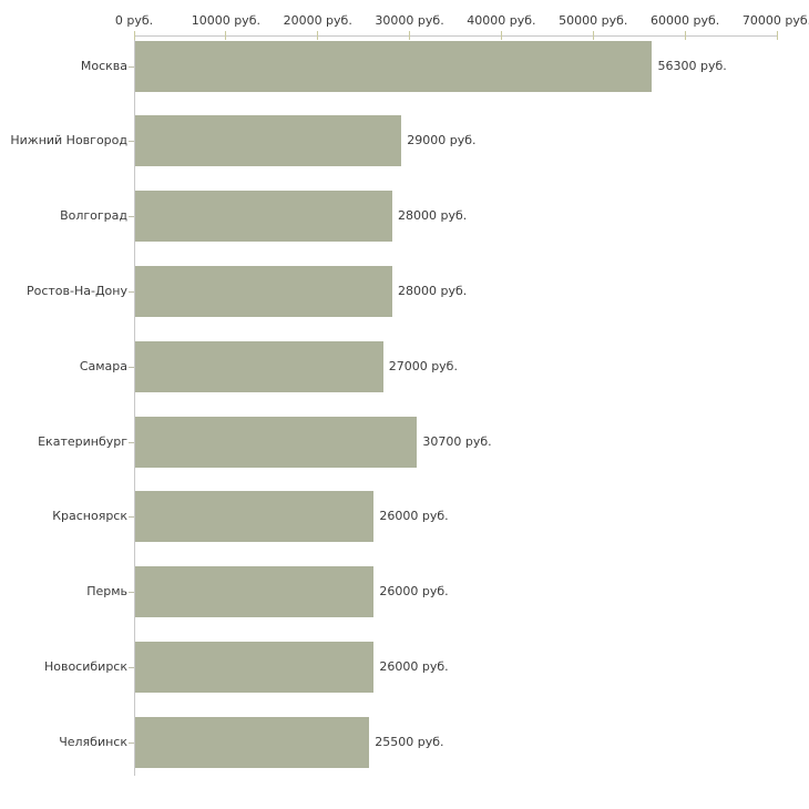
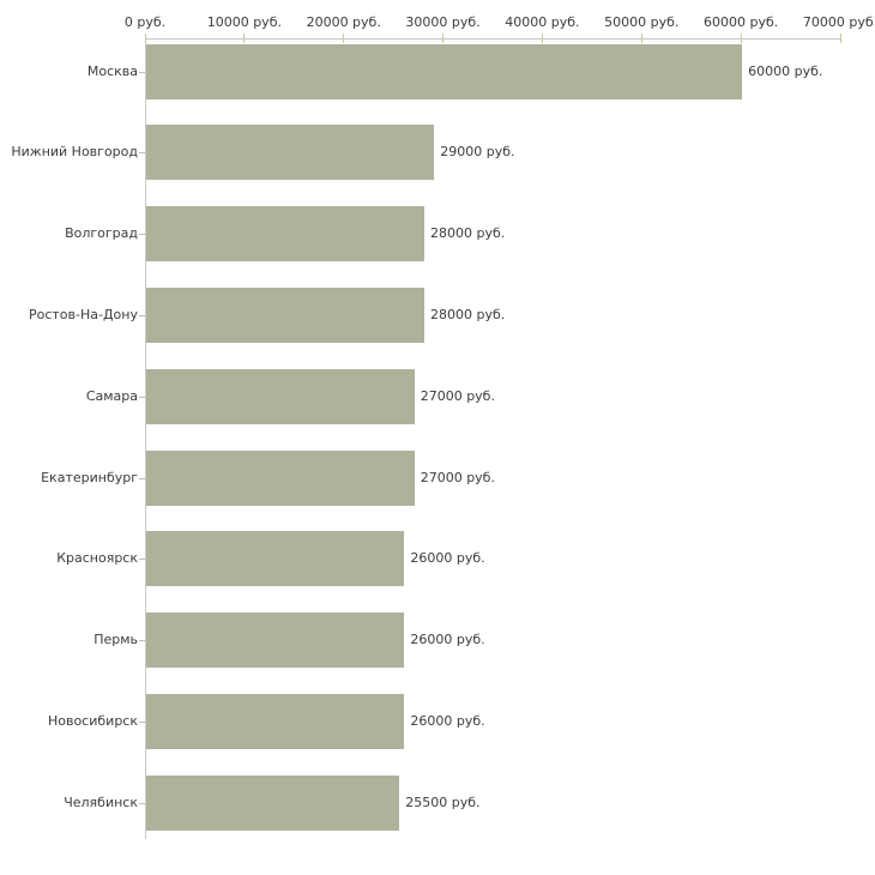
Москва: 56300 -> 60000
Екатеринбург: 30700 -> 27000
